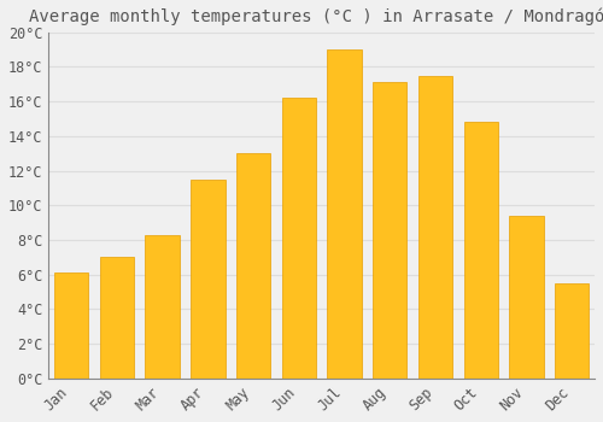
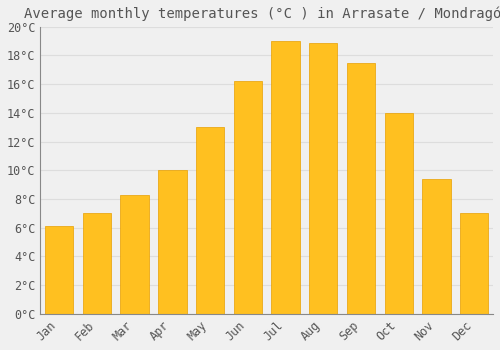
Apr: 11.5°C -> 10.0°C
Aug: 17.1°C -> 18.9°C
Oct: 14.8°C -> 14.0°C
Dec: 5.5°C -> 7.0°C
